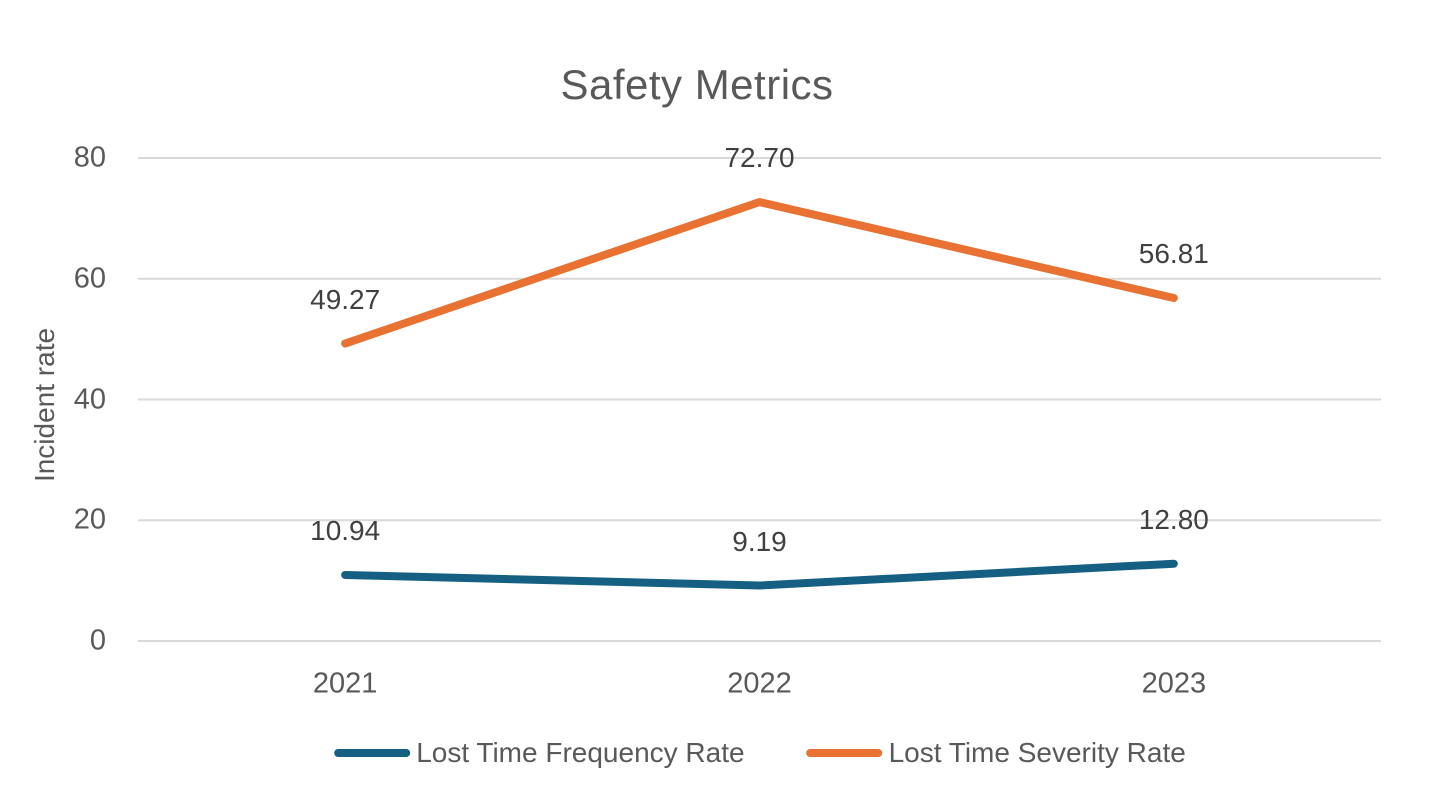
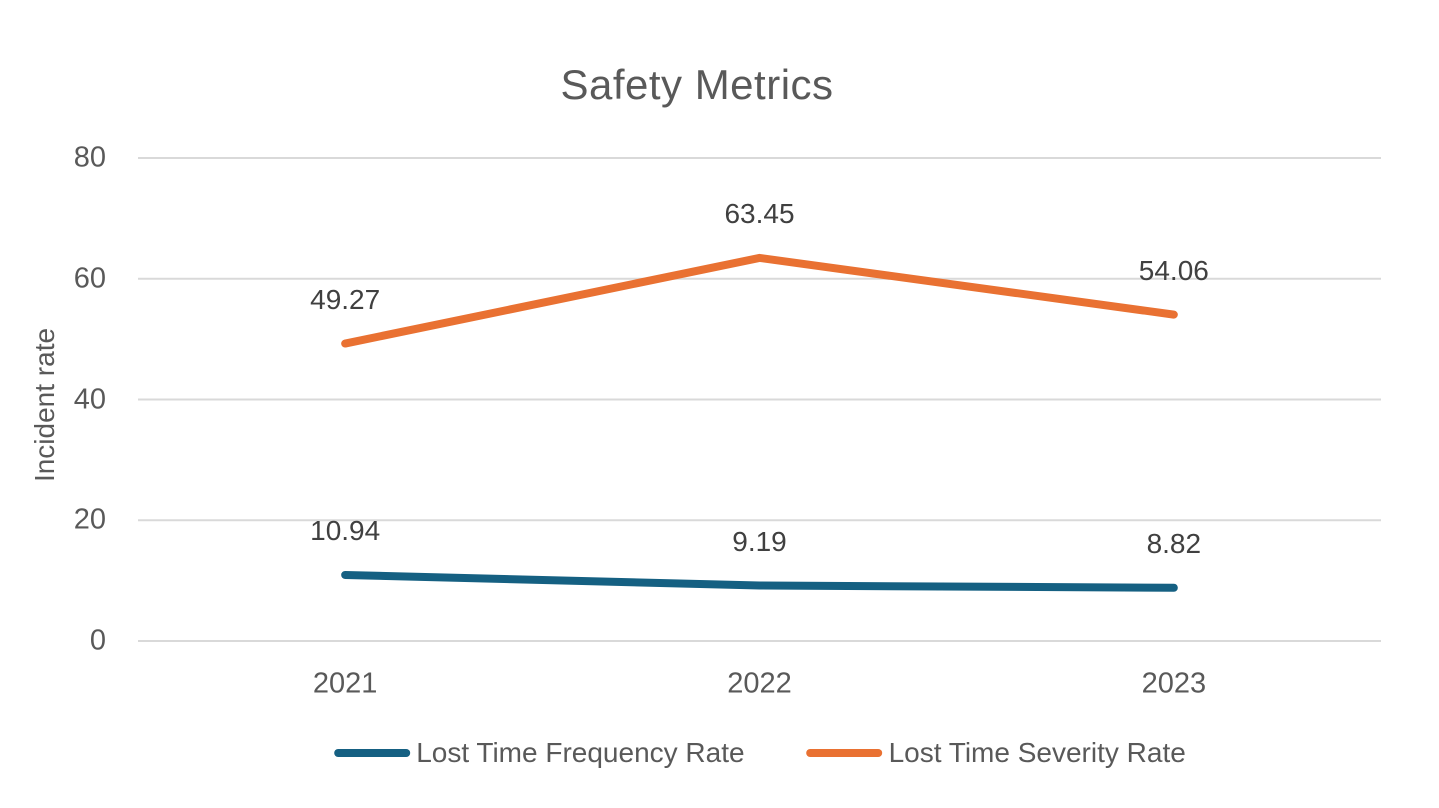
Lost Time Severity Rate/2022: 72.70 -> 63.45
Lost Time Frequency Rate/2023: 12.80 -> 8.82
Lost Time Severity Rate/2023: 56.81 -> 54.06
